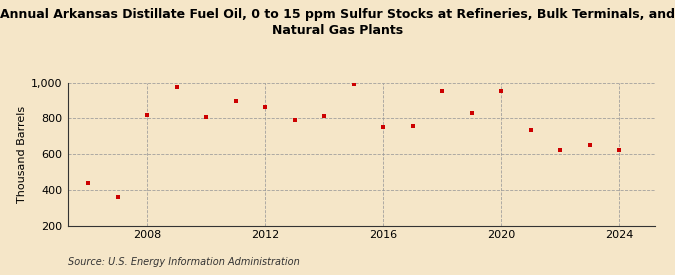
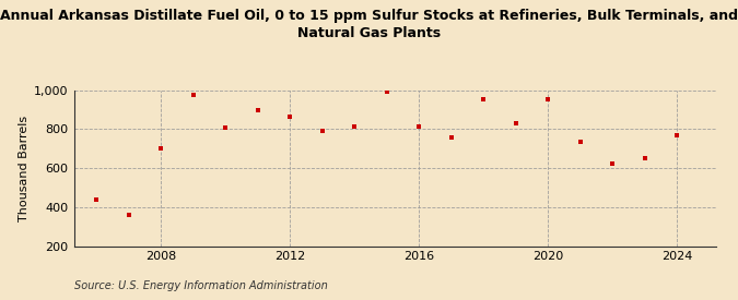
2008: 820 -> 700
2016: 750 -> 810
2024: 620 -> 770
